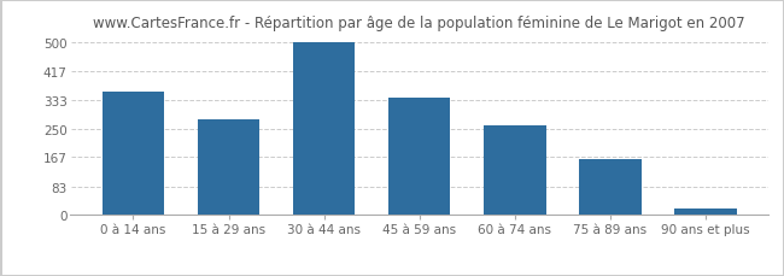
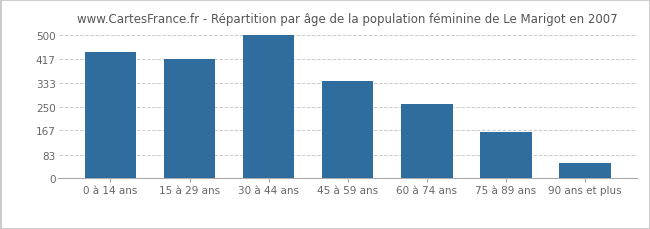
0 à 14 ans: 355 -> 440
15 à 29 ans: 275 -> 415
90 ans et plus: 18 -> 55
